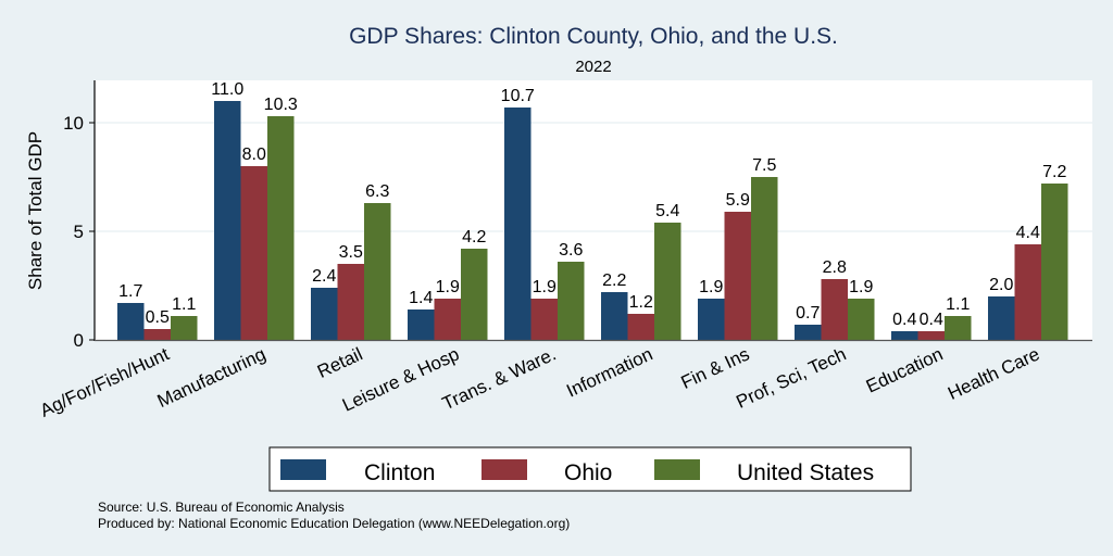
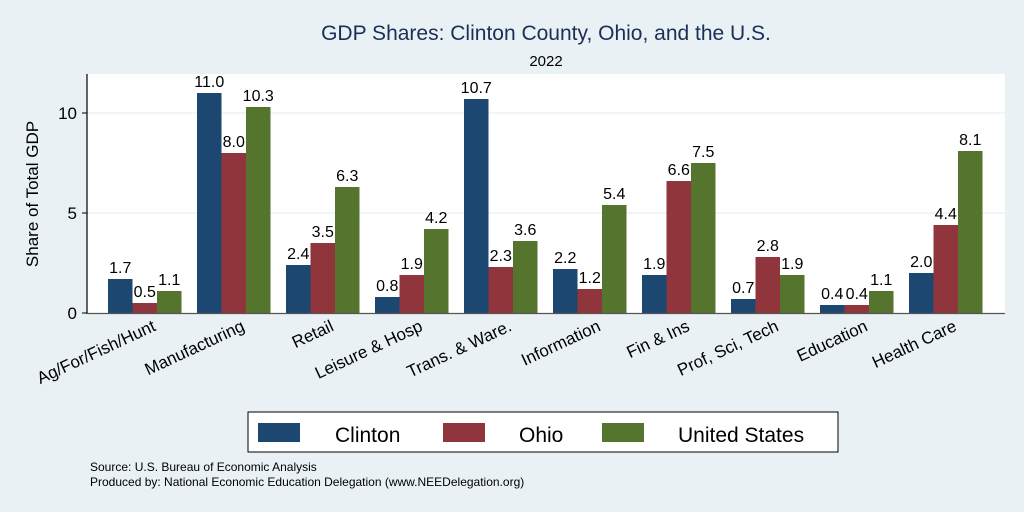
Clinton/Leisure & Hosp: 1.4 -> 0.8
Ohio/Trans. & Ware.: 1.9 -> 2.3
Ohio/Fin & Ins: 5.9 -> 6.6
United States/Health Care: 7.2 -> 8.1
